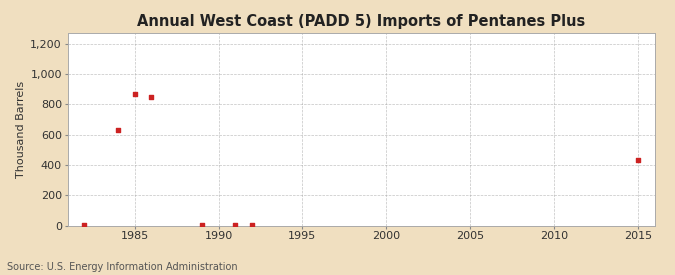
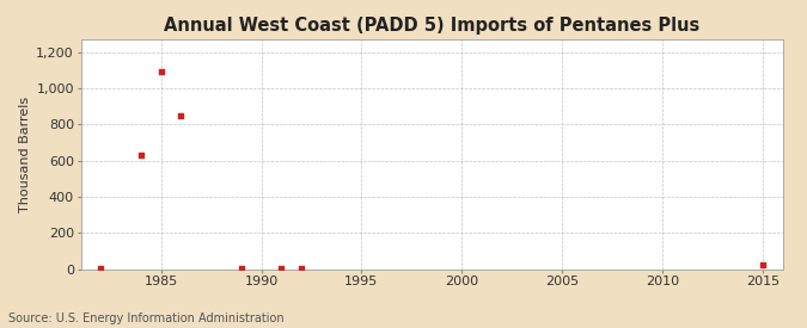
1985: 870 -> 1,090
2015: 430 -> 20
